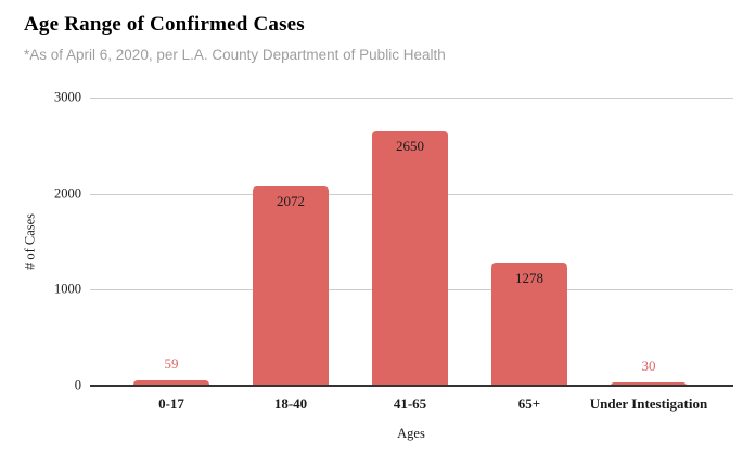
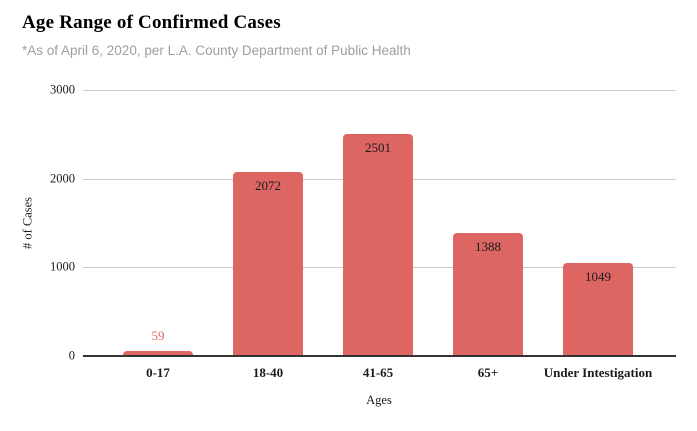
41-65: 2650 -> 2501
65+: 1278 -> 1388
Under Intestigation: 30 -> 1049
